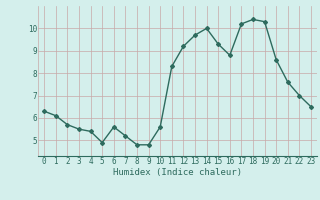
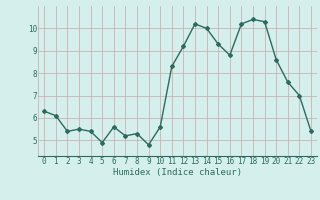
2: 5.7 -> 5.4
8: 4.8 -> 5.3
13: 9.7 -> 10.2
23: 6.5 -> 5.4
